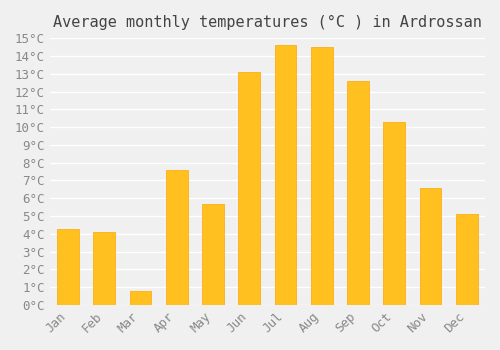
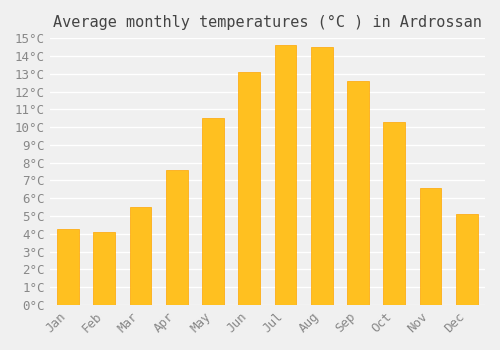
Mar: 0.8°C -> 5.5°C
May: 5.7°C -> 10.5°C
